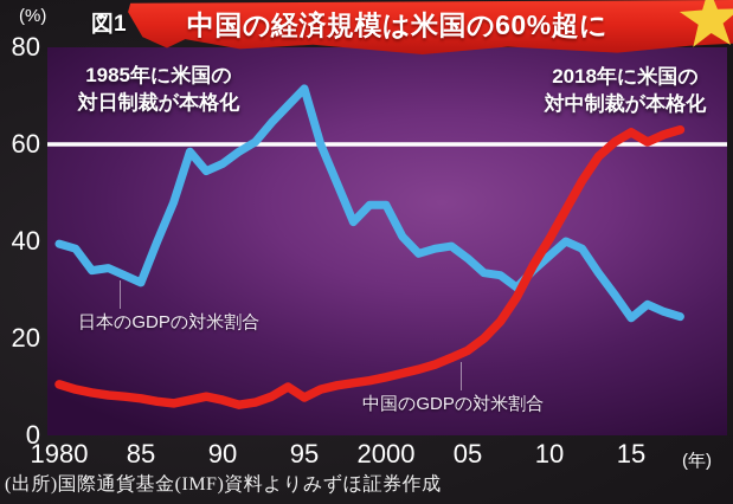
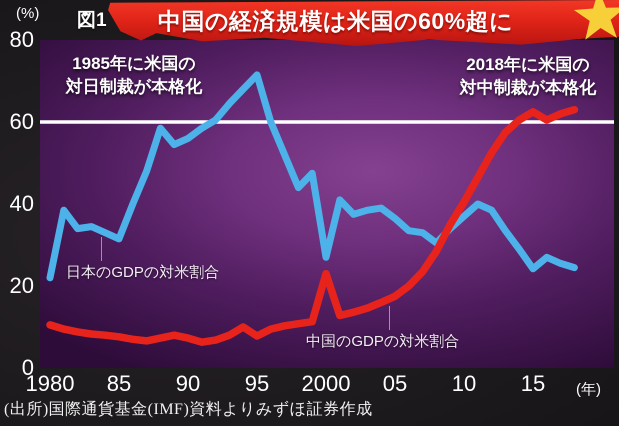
日本のGDPの対米割合/1980: 40 -> 22
日本のGDPの対米割合/2000: 48 -> 27
中国のGDPの対米割合/2000: 12 -> 23
